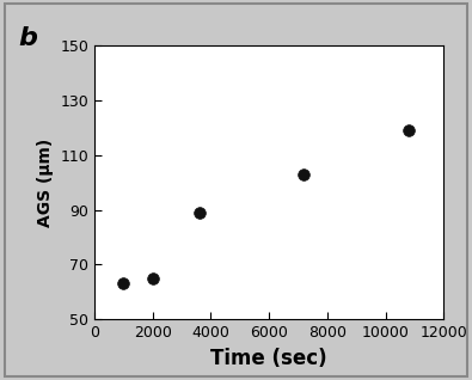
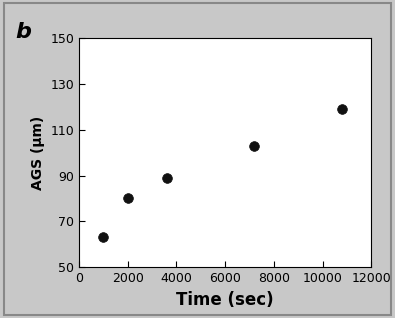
2000: 65 -> 80
